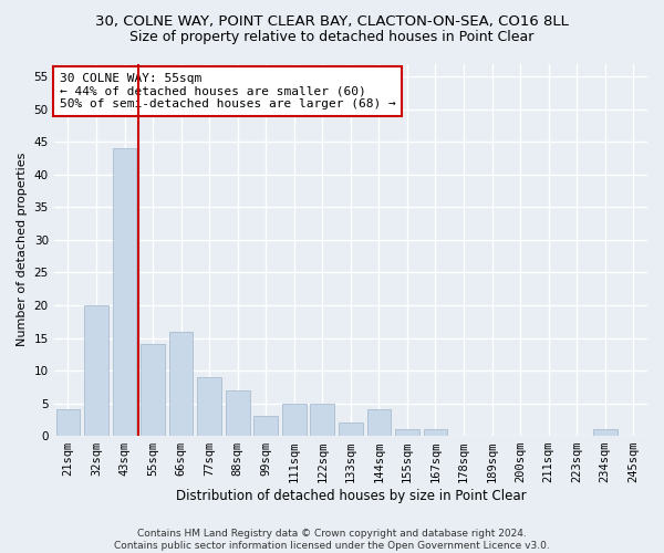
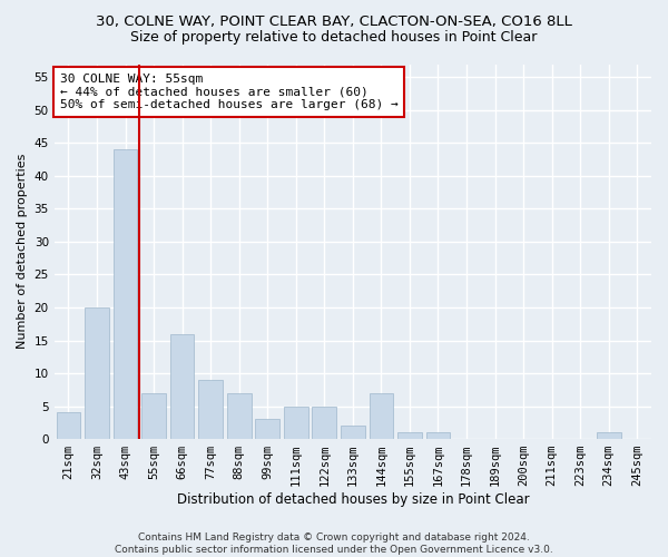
55sqm: 14 -> 7
144sqm: 4 -> 7
